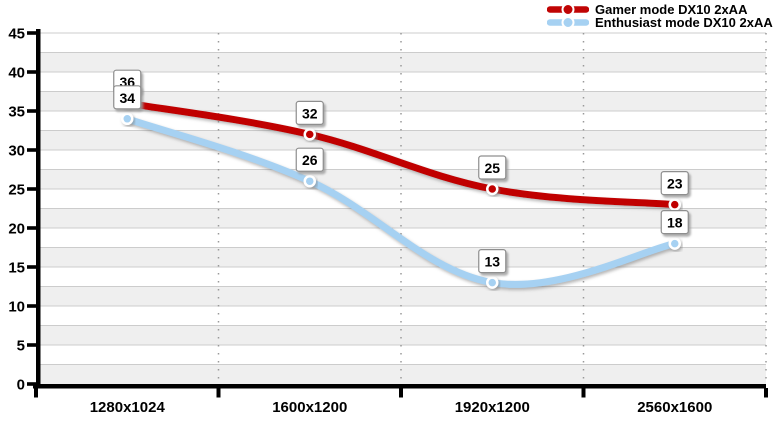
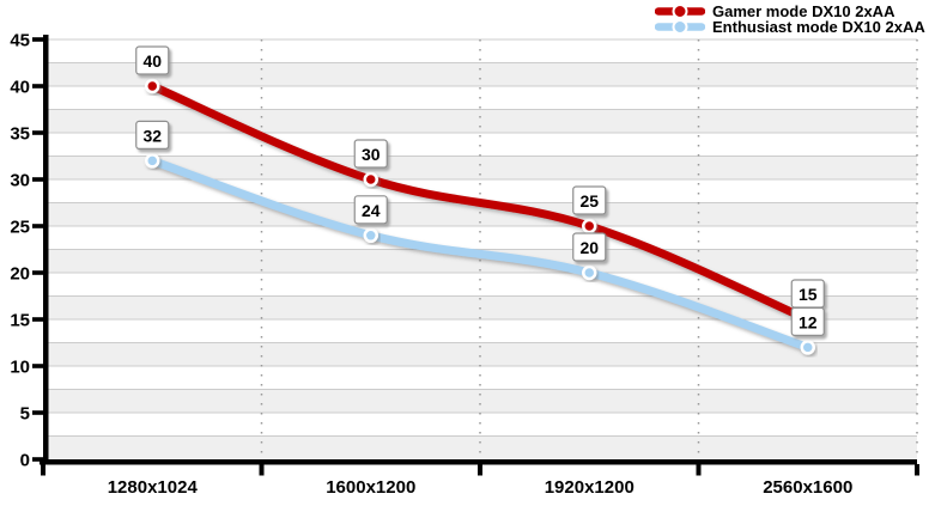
Gamer mode DX10 2xAA/1280x1024: 36 -> 40
Enthusiast mode DX10 2xAA/1280x1024: 34 -> 32
Gamer mode DX10 2xAA/1600x1200: 32 -> 30
Enthusiast mode DX10 2xAA/1600x1200: 26 -> 24
Enthusiast mode DX10 2xAA/1920x1200: 13 -> 20
Gamer mode DX10 2xAA/2560x1600: 23 -> 15
Enthusiast mode DX10 2xAA/2560x1600: 18 -> 12
